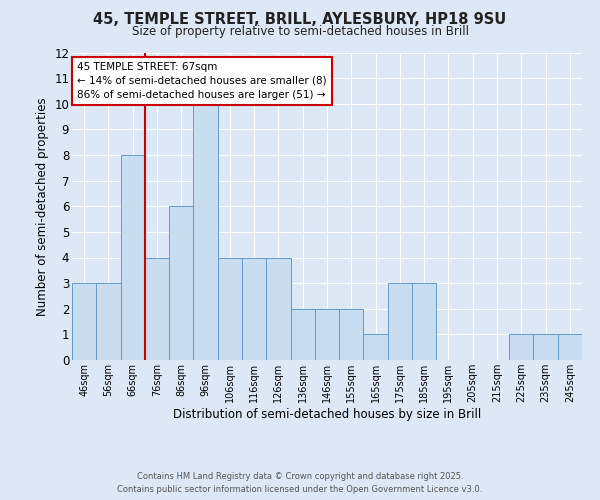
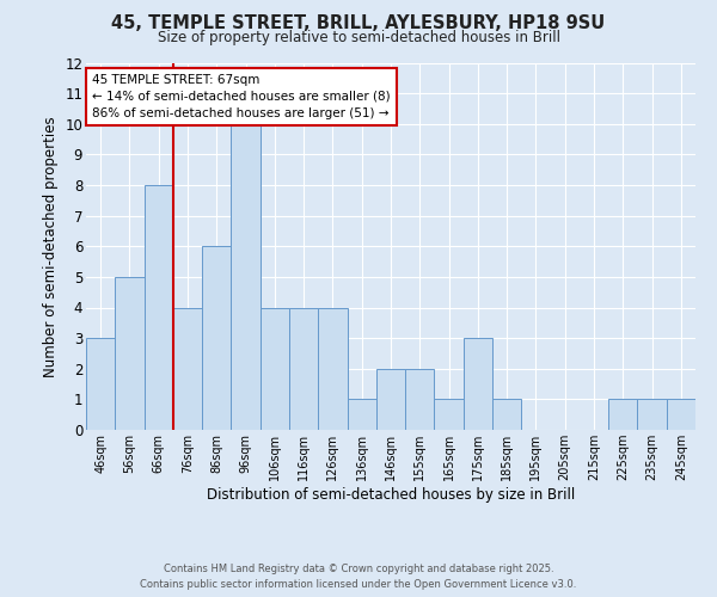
56sqm: 3 -> 5
136sqm: 2 -> 1
185sqm: 3 -> 1
